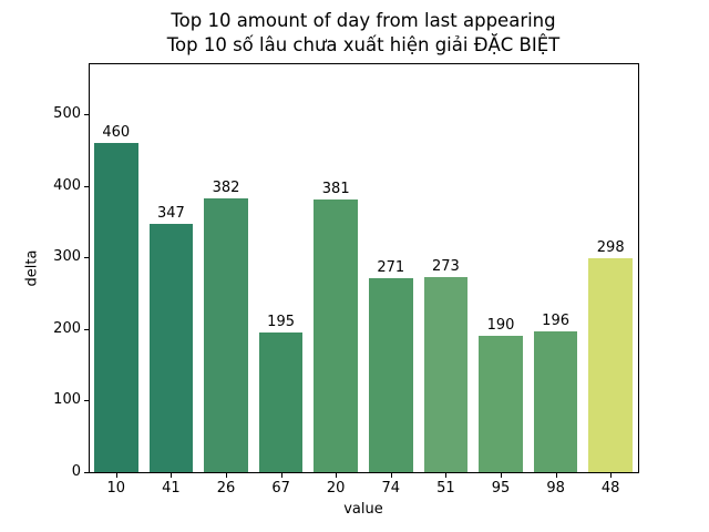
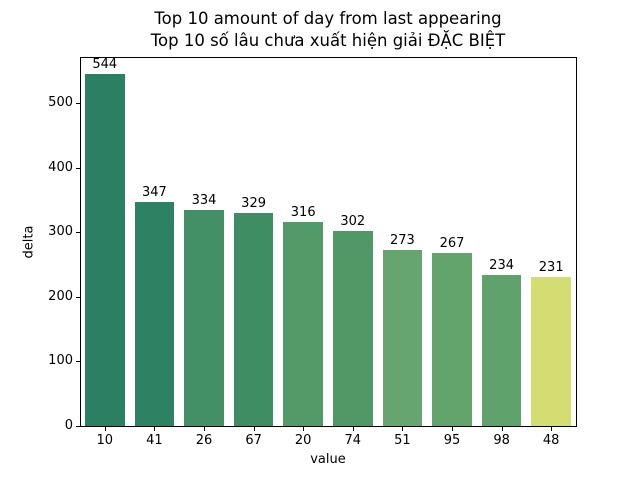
10: 460 -> 544
26: 382 -> 334
67: 195 -> 329
20: 381 -> 316
74: 271 -> 302
95: 190 -> 267
98: 196 -> 234
48: 298 -> 231
